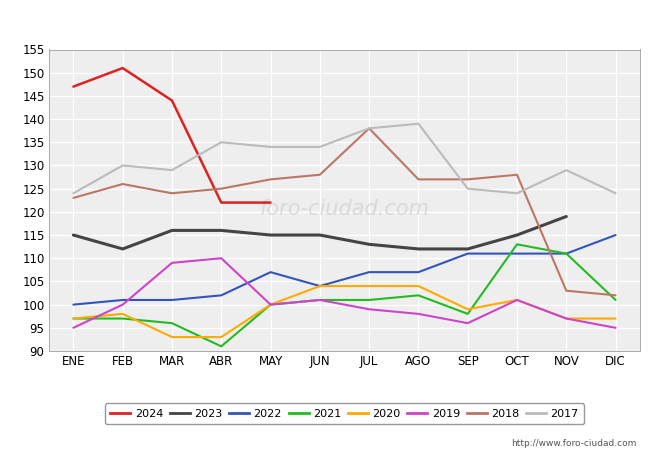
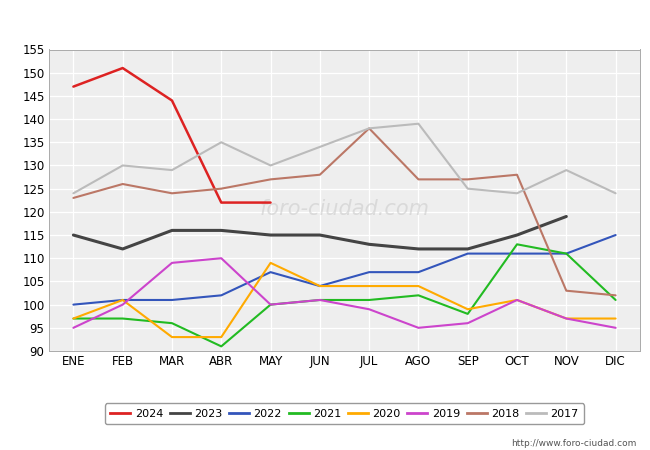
2020/FEB: 98 -> 101
2020/MAY: 100 -> 109
2017/MAY: 134 -> 130
2019/AGO: 98 -> 95
